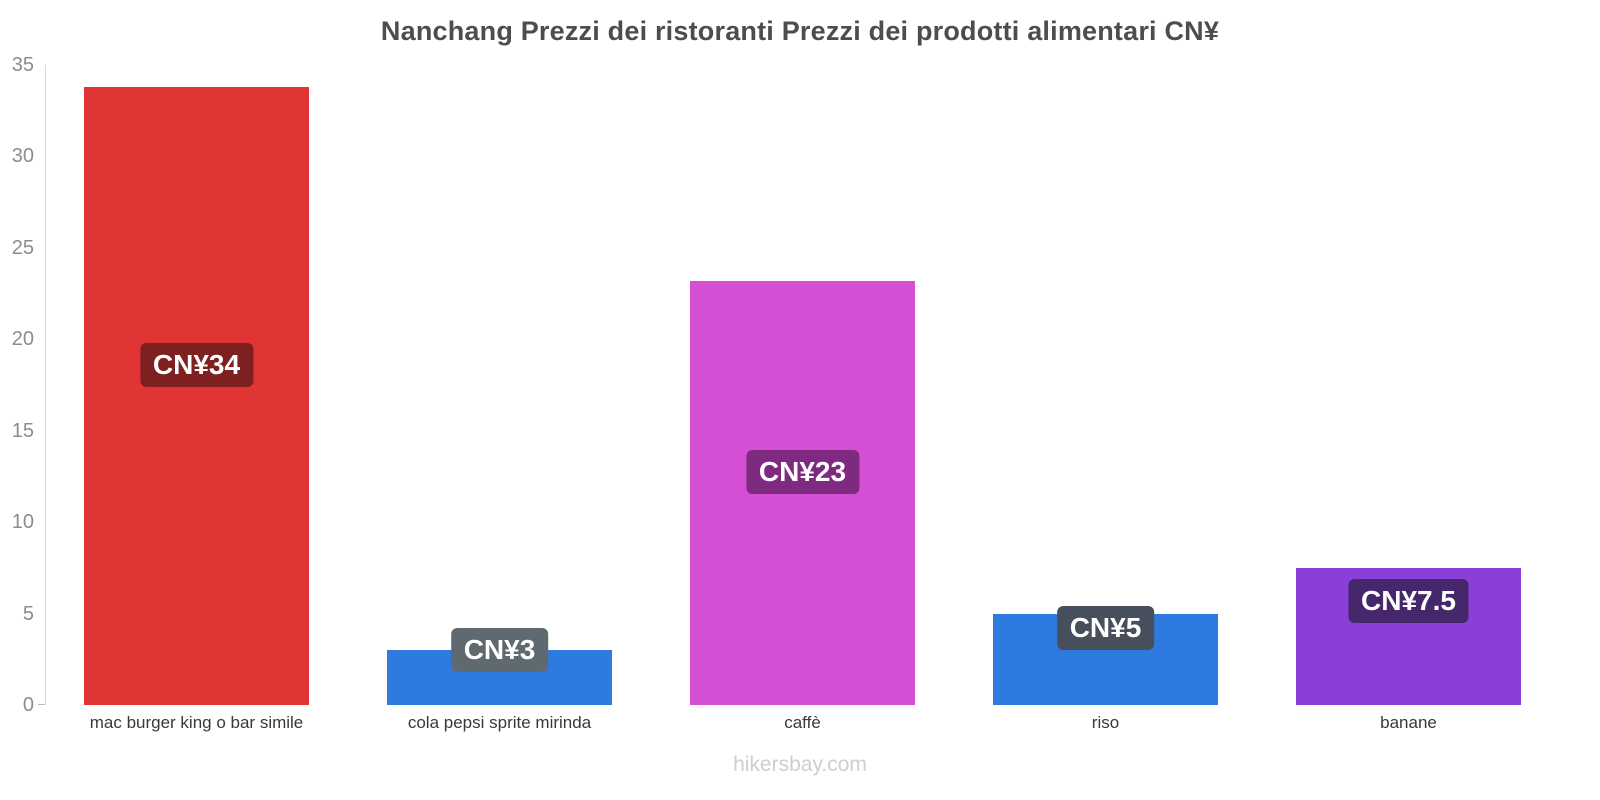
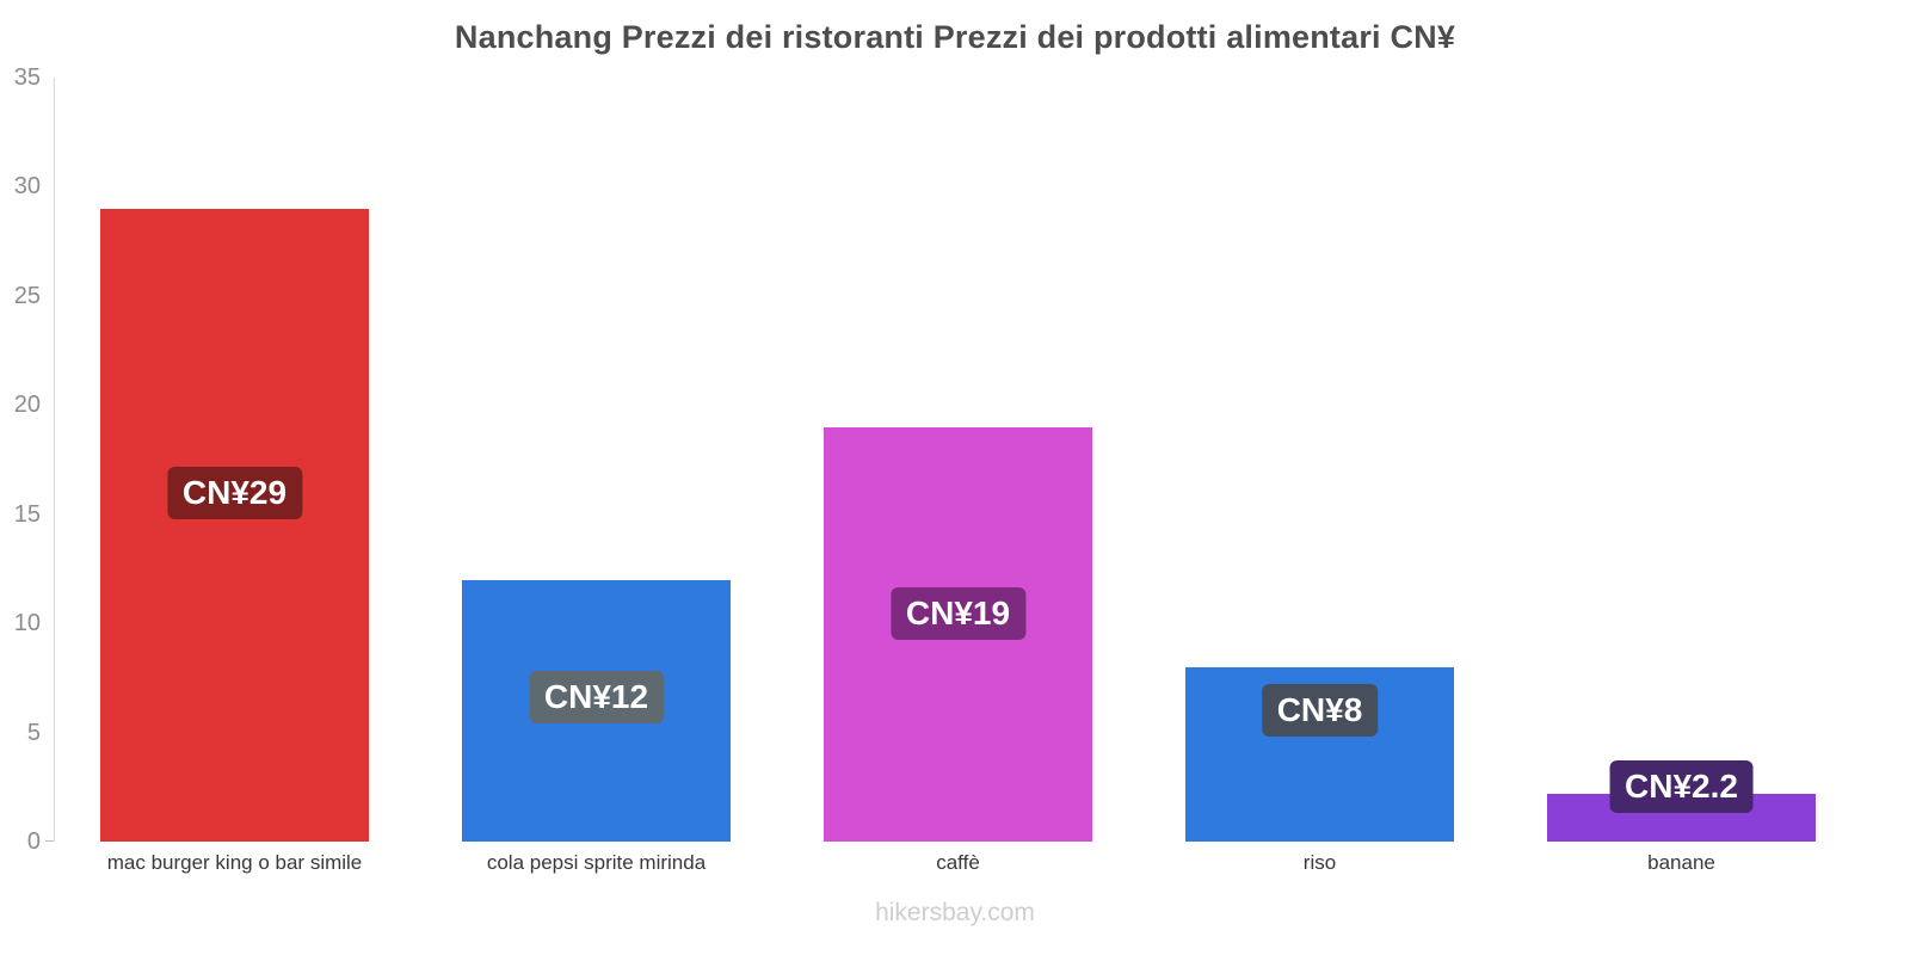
mac burger king o bar simile: 34 -> 29
cola pepsi sprite mirinda: 3 -> 12
caffè: 23 -> 19
riso: 5 -> 8
banane: 7.5 -> 2.2
